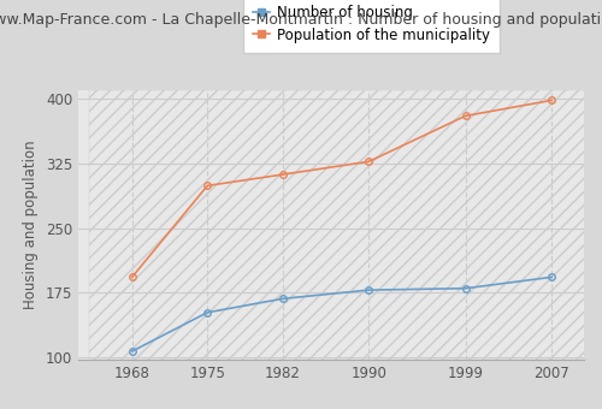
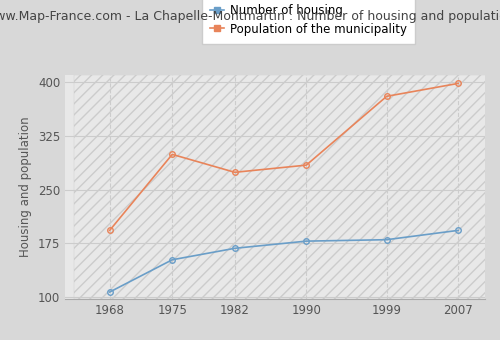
Population of the municipality/1982: 312 -> 274
Population of the municipality/1990: 327 -> 284
